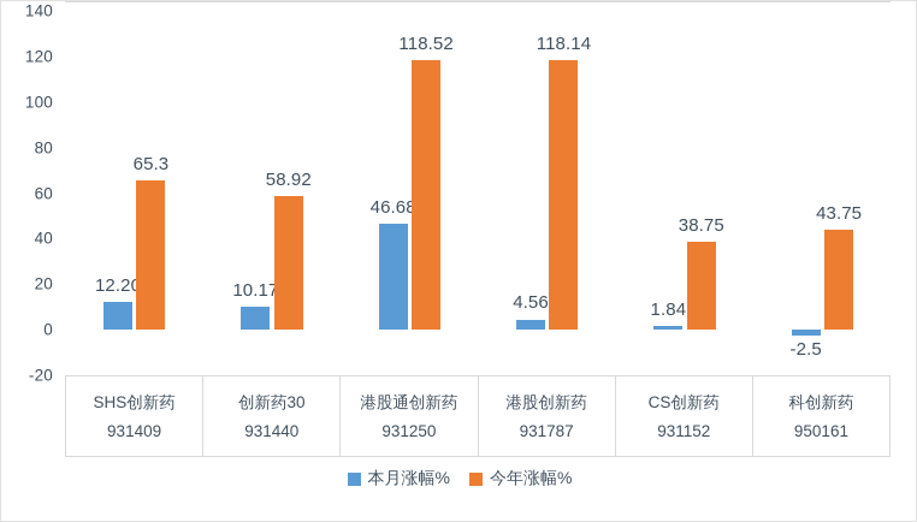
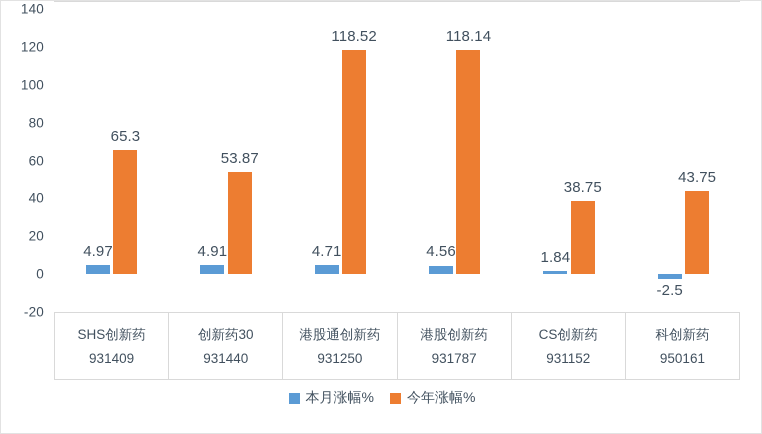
本月涨幅%/SHS创新药: 12.20 -> 4.97
本月涨幅%/创新药30: 10.17 -> 4.91
今年涨幅%/创新药30: 58.92 -> 53.87
本月涨幅%/港股通创新药: 46.68 -> 4.71
